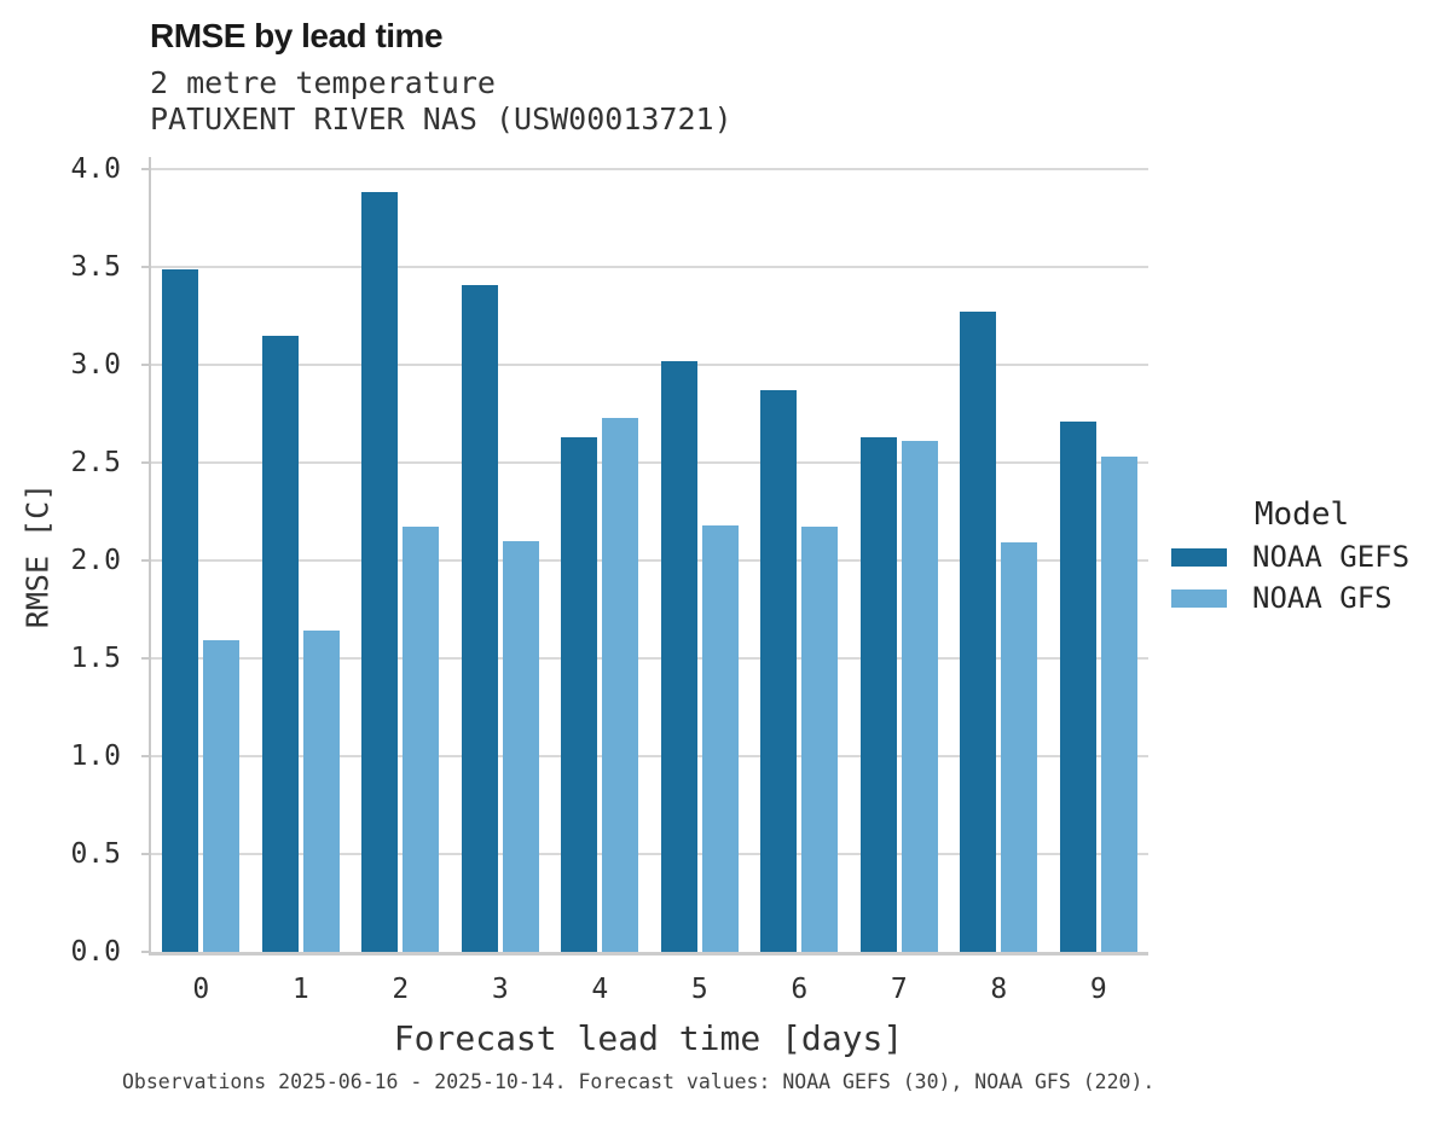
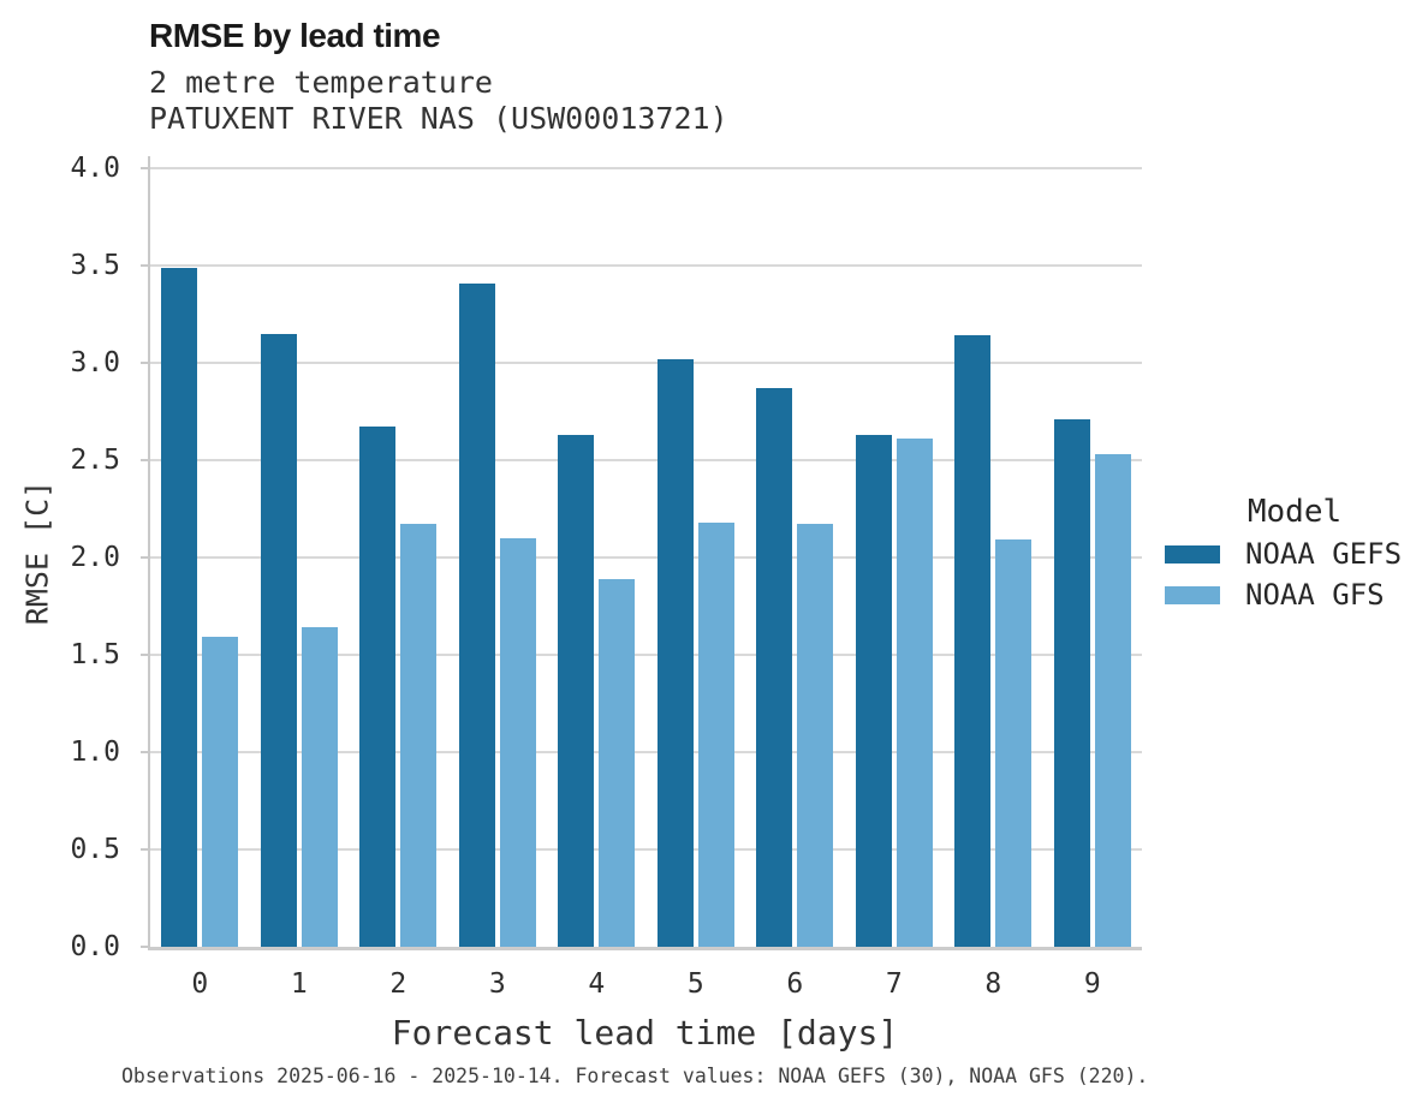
NOAA GEFS/2: 3.88 -> 2.67
NOAA GFS/4: 2.73 -> 1.89
NOAA GEFS/8: 3.27 -> 3.14
